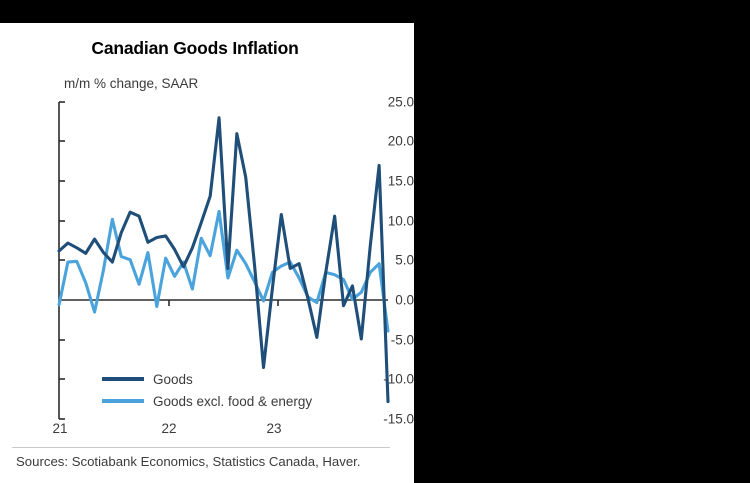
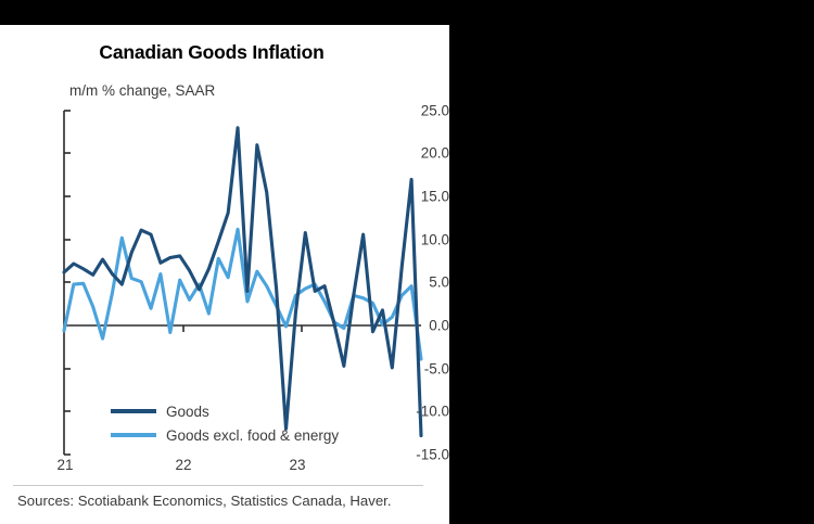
Goods/23: -8 -> -12
